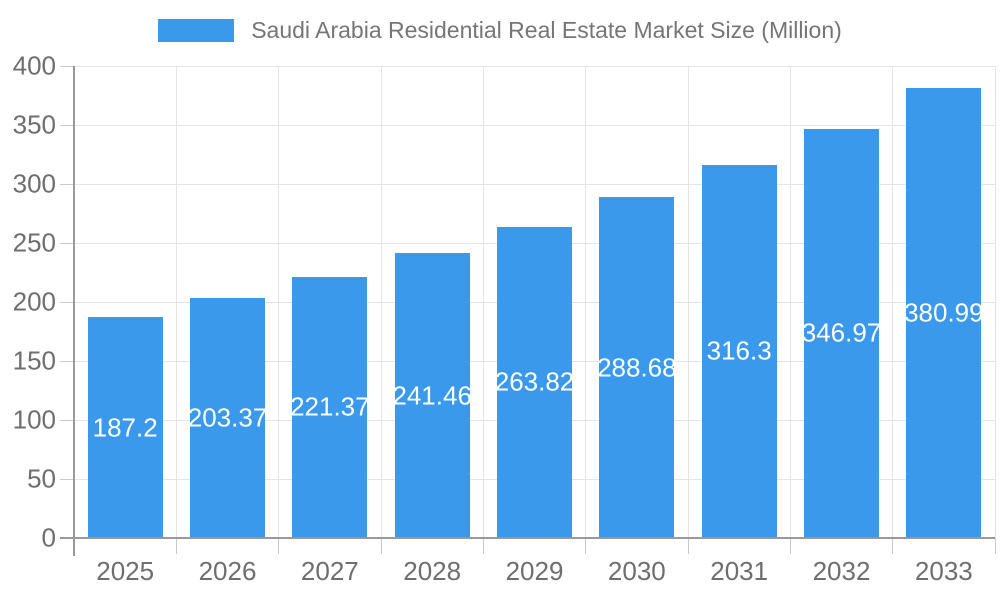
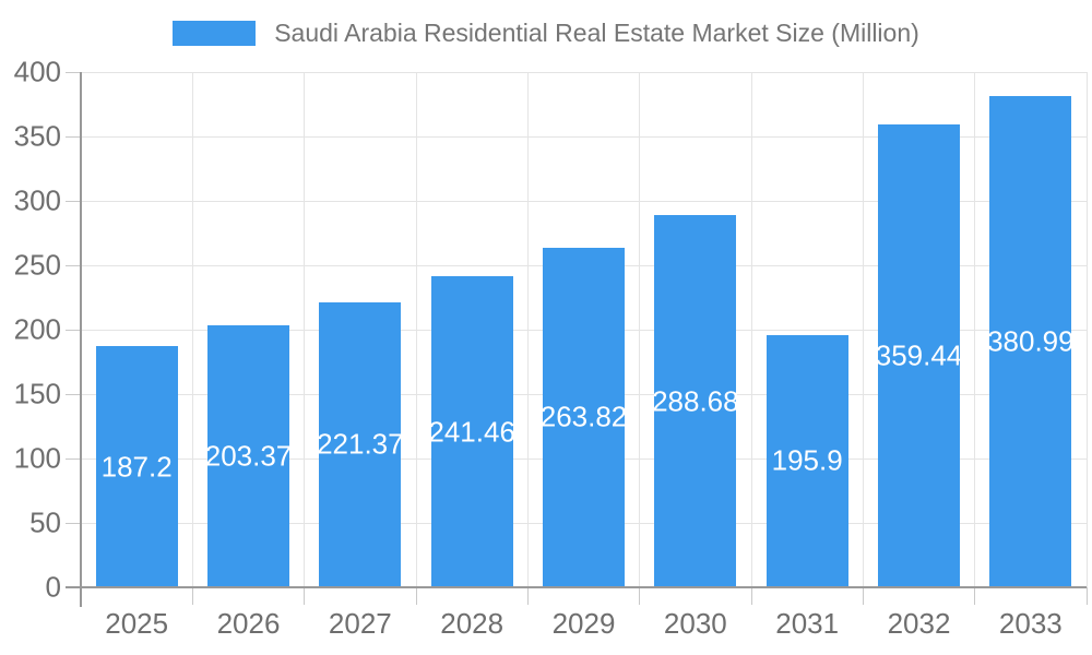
2031: 316.3 -> 195.9
2032: 346.97 -> 359.44
